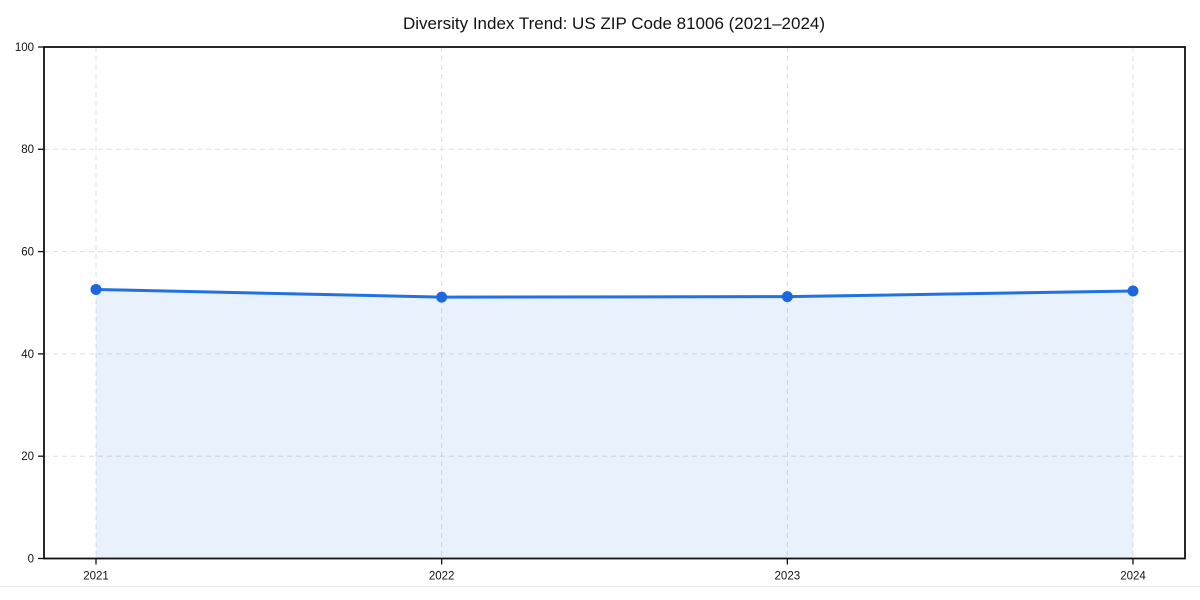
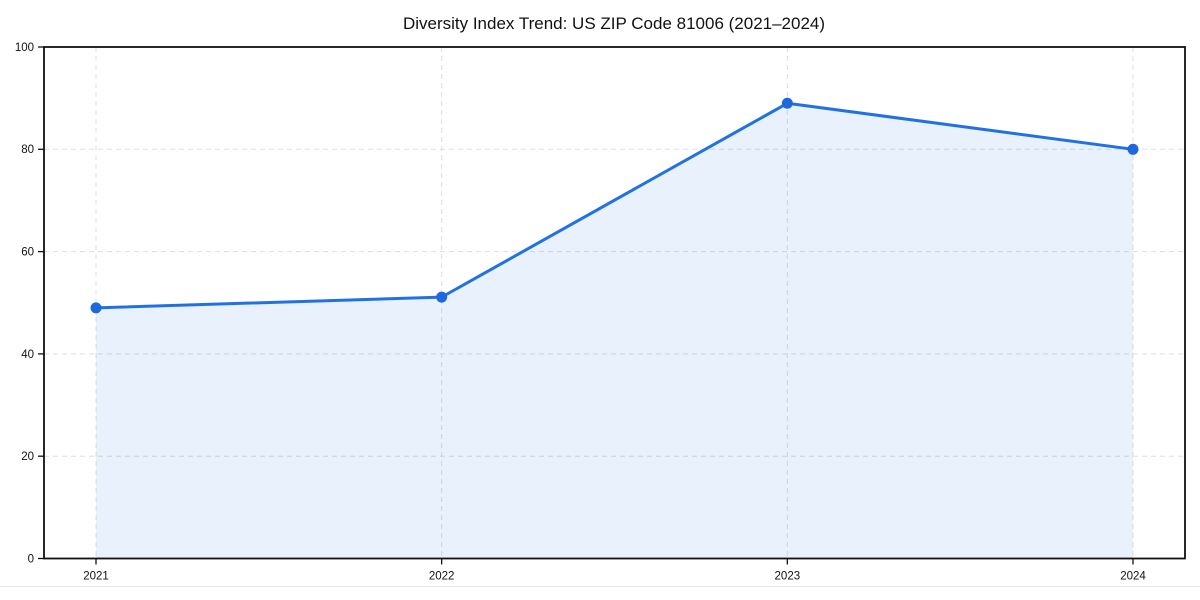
2021: 53 -> 49
2023: 51 -> 89
2024: 52 -> 80
